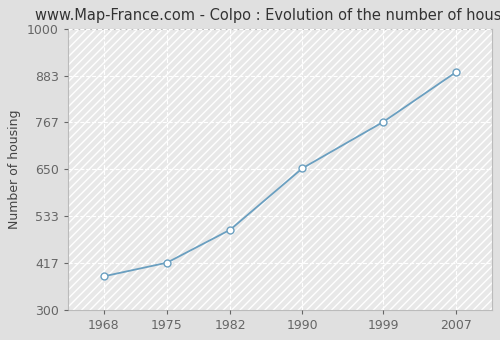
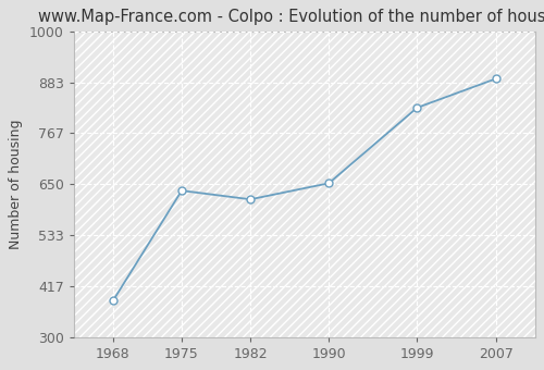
1975: 417 -> 635
1982: 499 -> 615
1999: 768 -> 825
